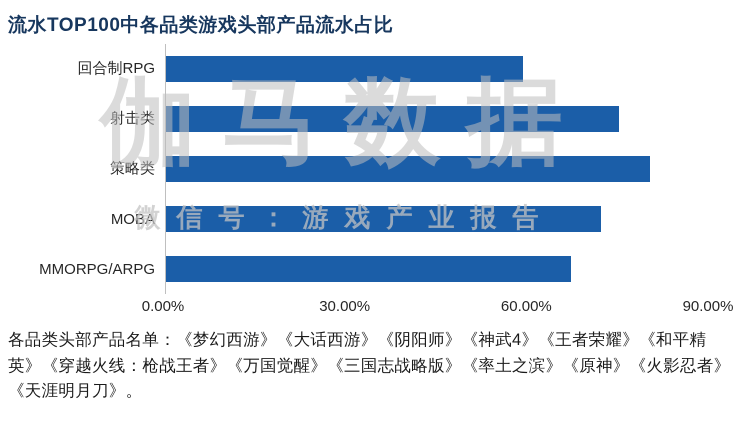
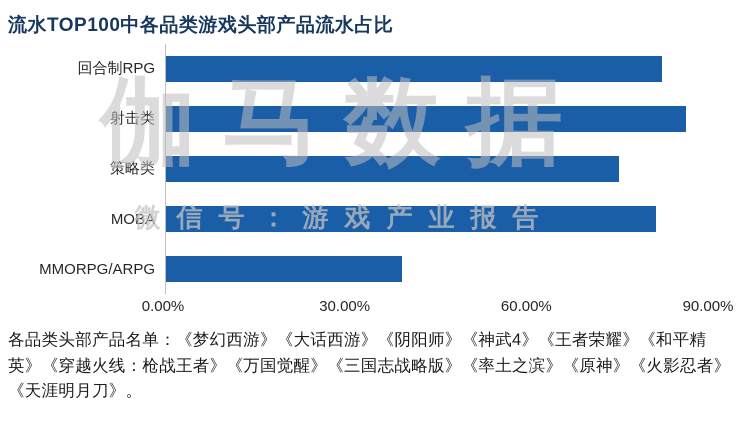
回合制RPG: 59% -> 82%
射击类: 75% -> 86%
策略类: 80% -> 75%
MOBA: 72% -> 81%
MMORPG/ARPG: 67% -> 39%
